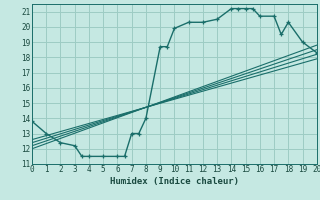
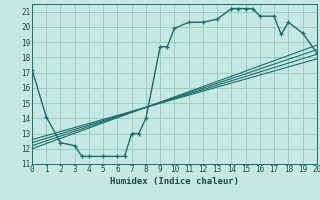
0: 13.8 -> 17.2
1: 13.0 -> 14.1
19: 19.0 -> 19.6
